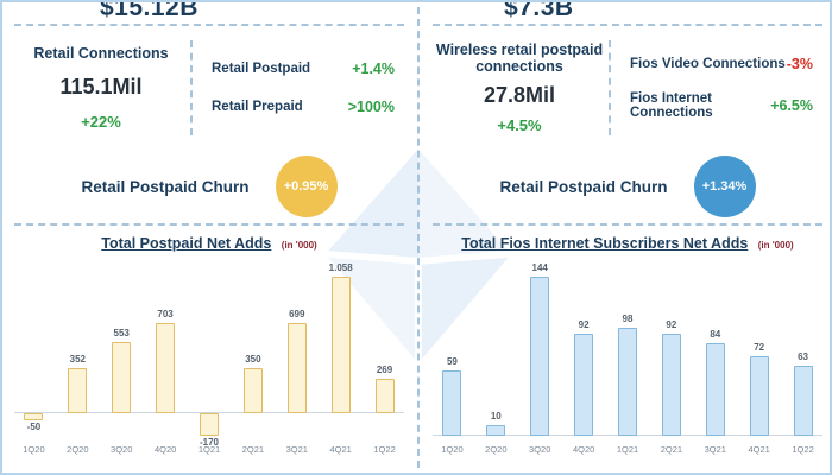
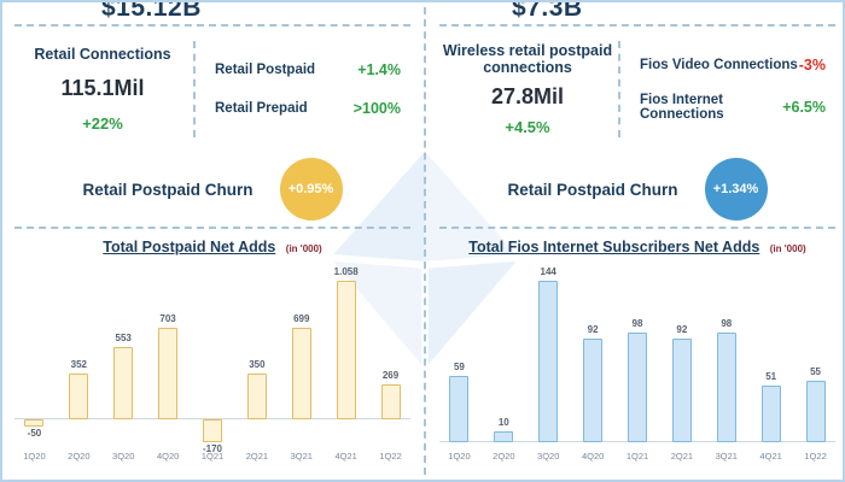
Total Fios Internet Subscribers Net Adds/3Q21: 84 -> 98
Total Fios Internet Subscribers Net Adds/4Q21: 72 -> 51
Total Fios Internet Subscribers Net Adds/1Q22: 63 -> 55
